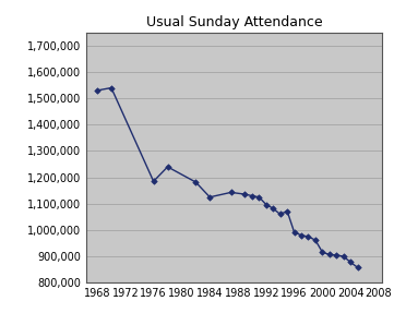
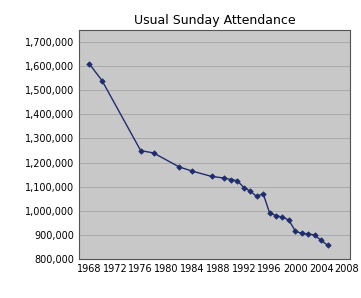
1968: 1,530,000 -> 1,610,000
1976: 1,185,000 -> 1,250,000
1984: 1,125,000 -> 1,165,000
